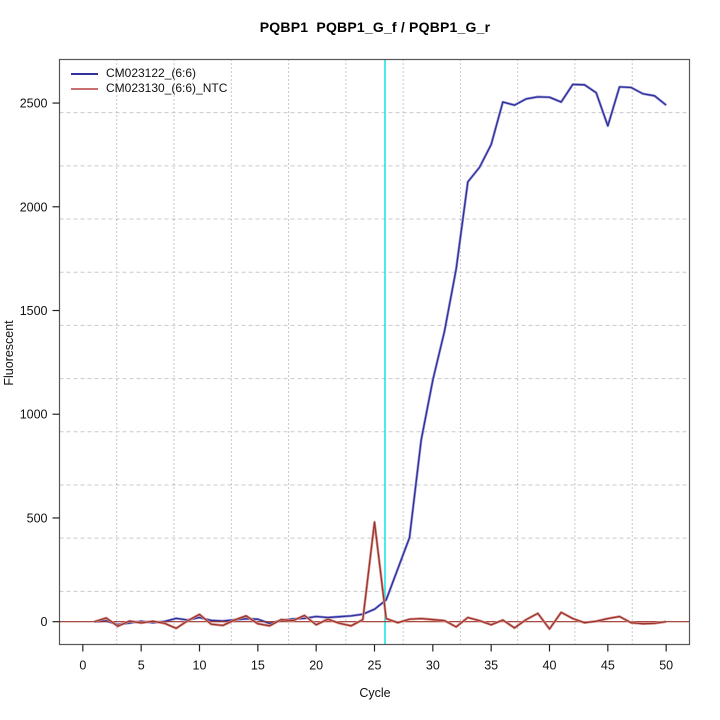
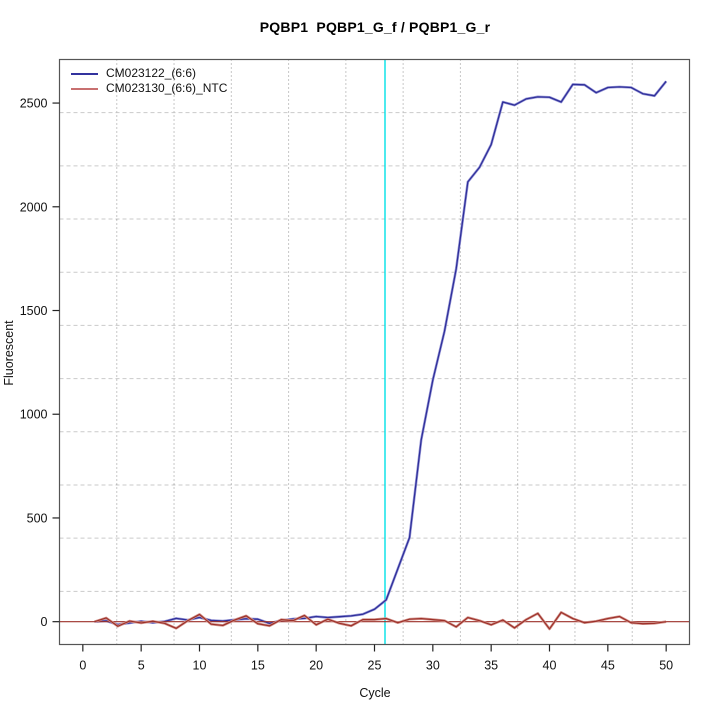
CM023130_(6:6)_NTC/25: 480 -> 10
CM023122_(6:6)/45: 2390 -> 2580
CM023122_(6:6)/50: 2490 -> 2600
